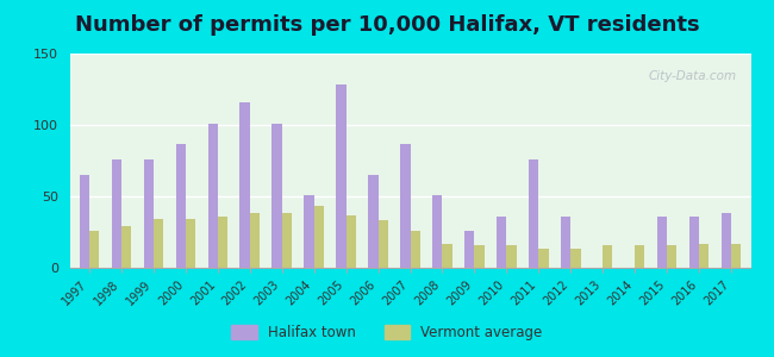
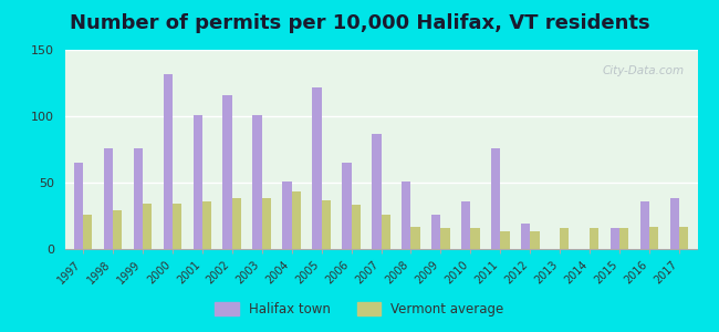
Halifax town/2000: 87 -> 132
Halifax town/2005: 128 -> 122
Halifax town/2012: 36 -> 19
Halifax town/2015: 36 -> 16
